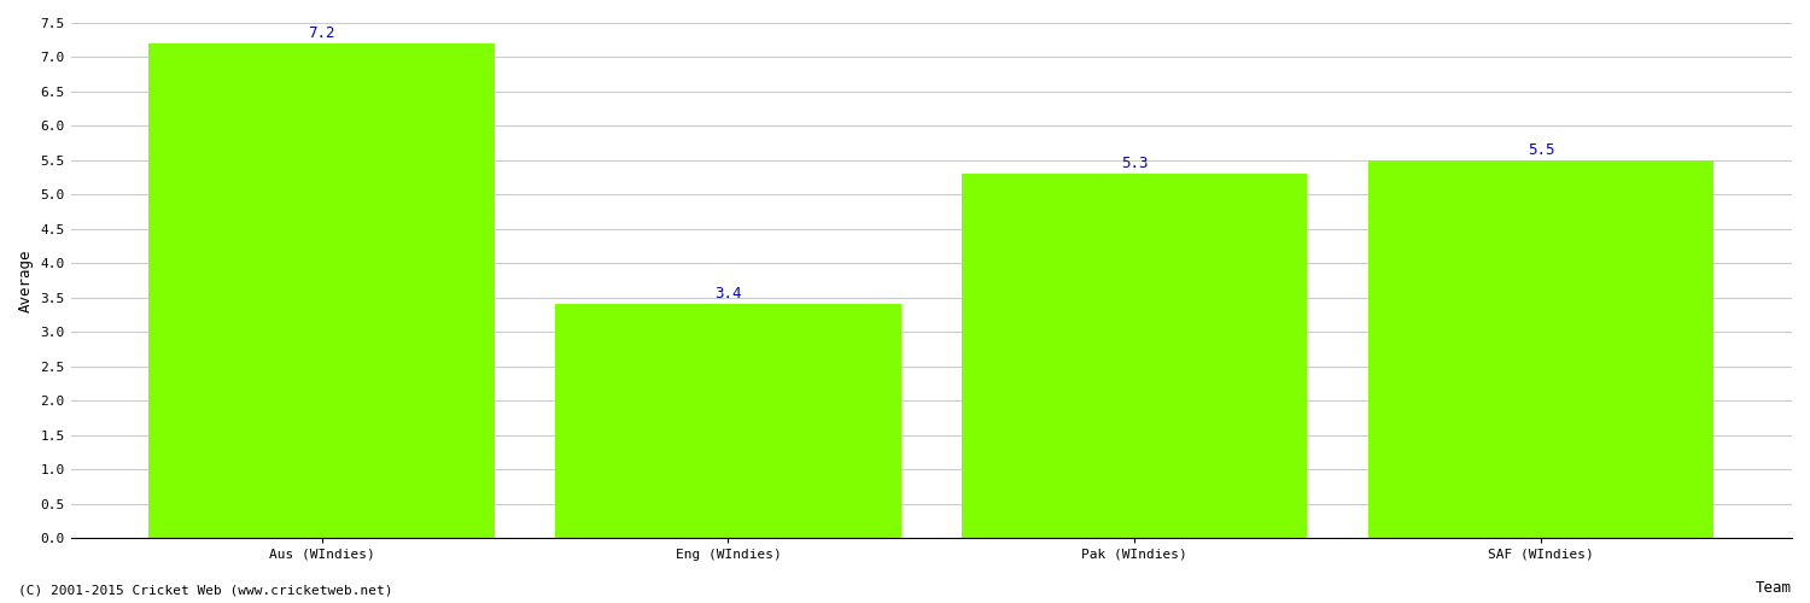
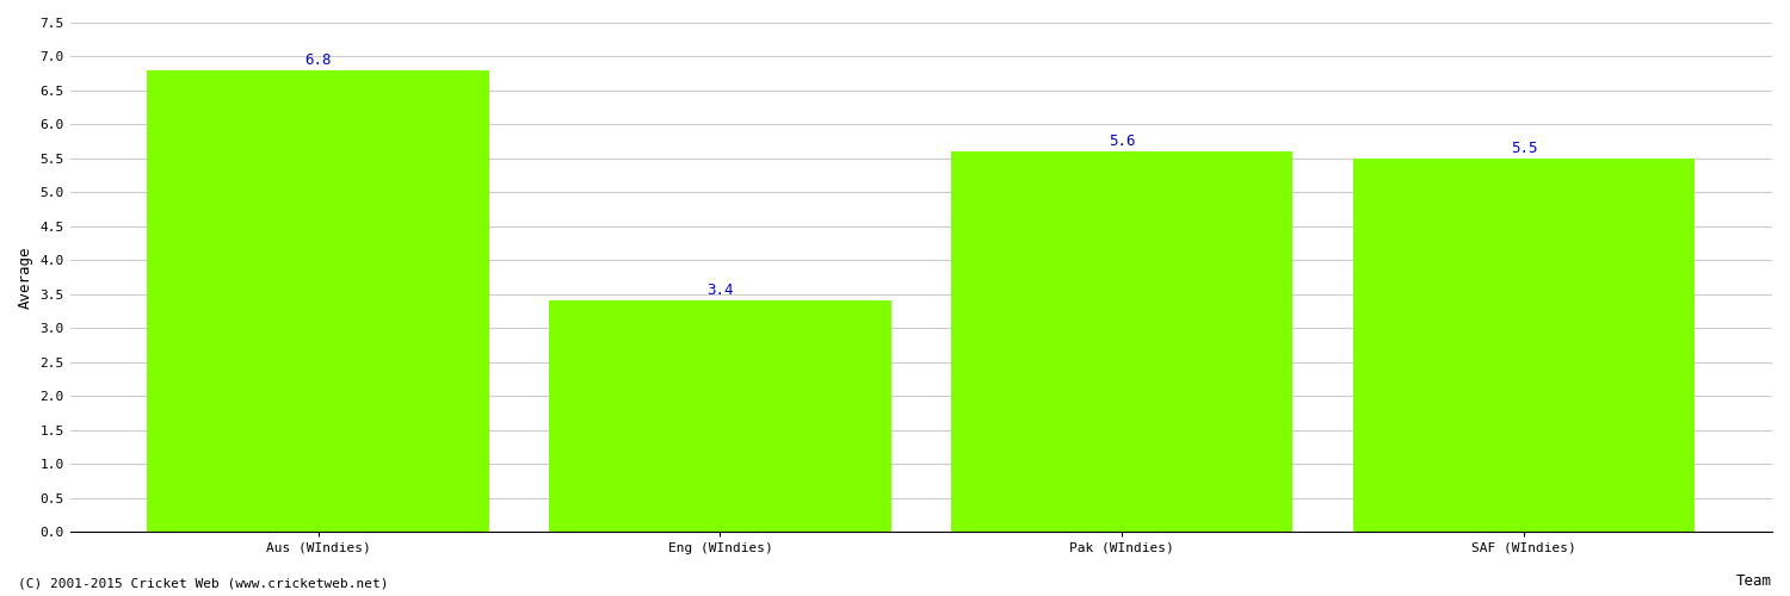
Aus (WIndies): 7.2 -> 6.8
Pak (WIndies): 5.3 -> 5.6
